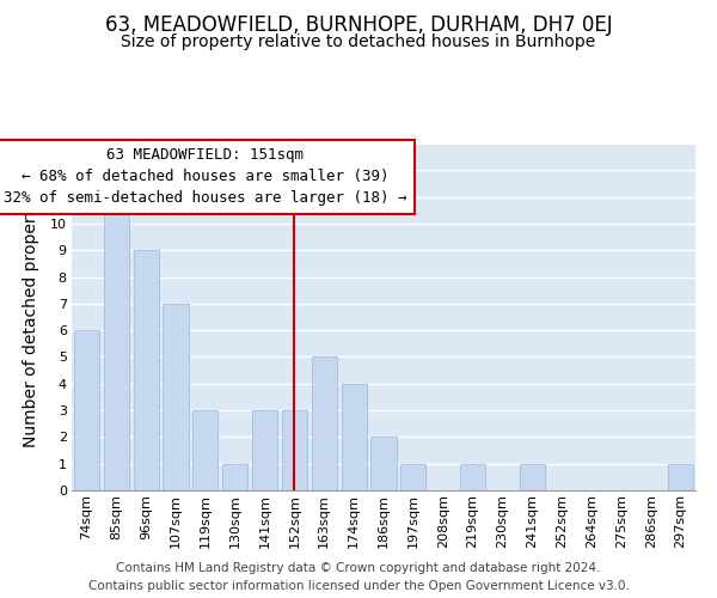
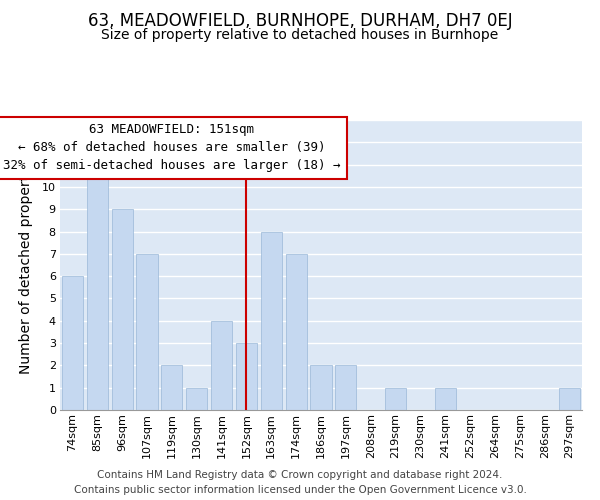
119sqm: 3 -> 2
141sqm: 3 -> 4
163sqm: 5 -> 8
174sqm: 4 -> 7
197sqm: 1 -> 2
